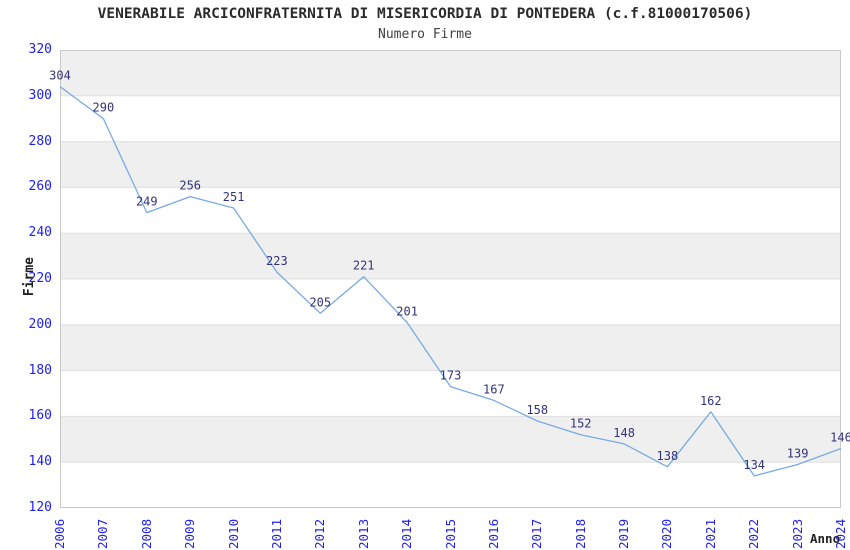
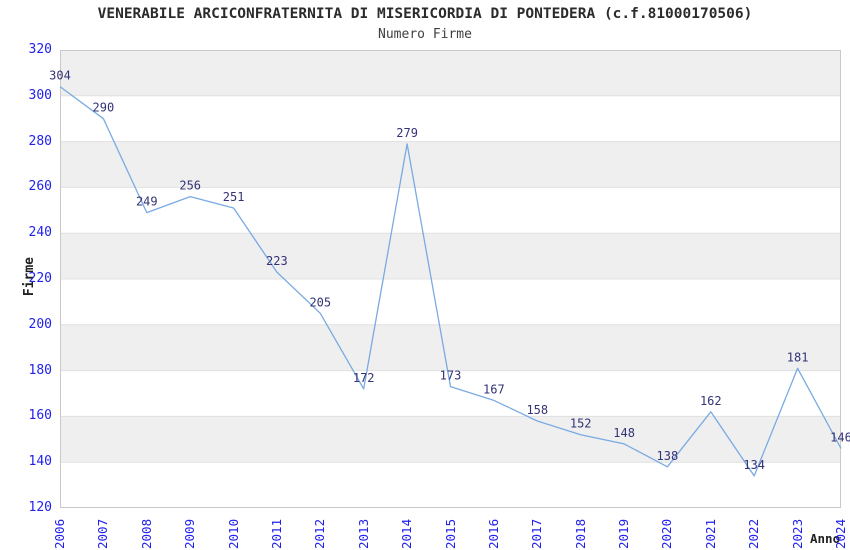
2013: 221 -> 172
2014: 201 -> 279
2023: 139 -> 181
